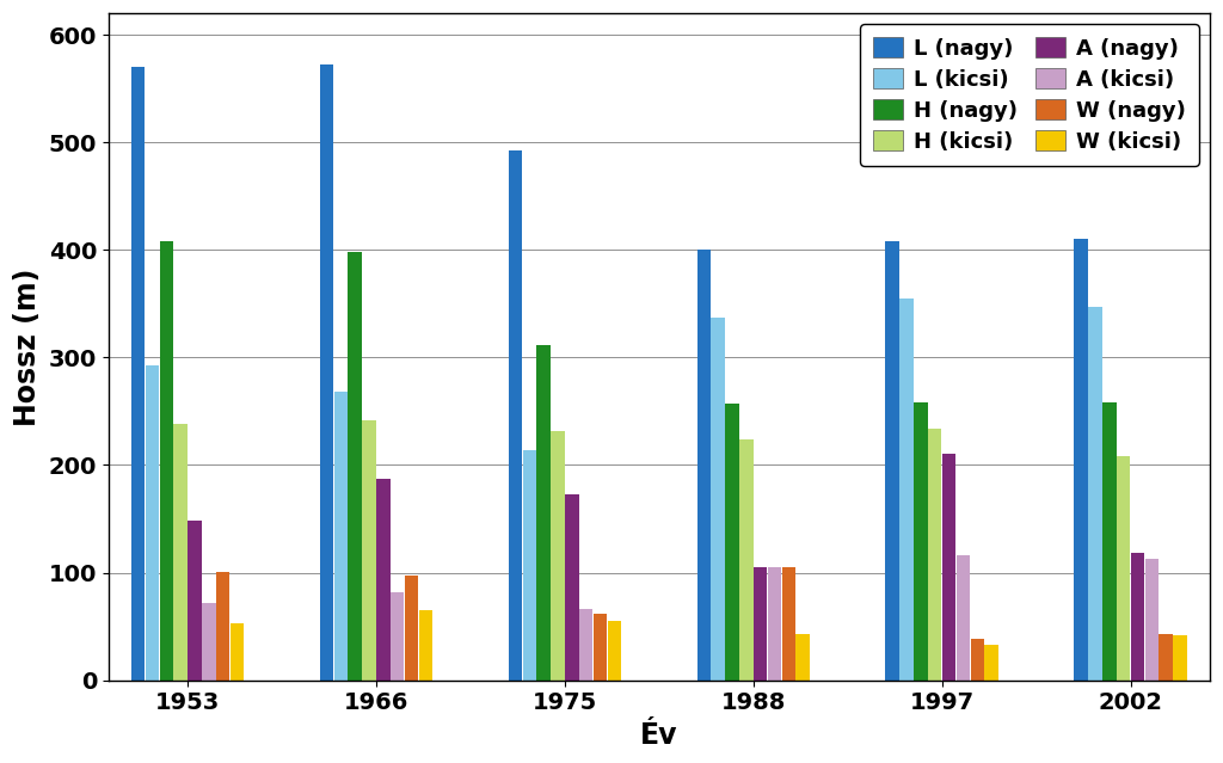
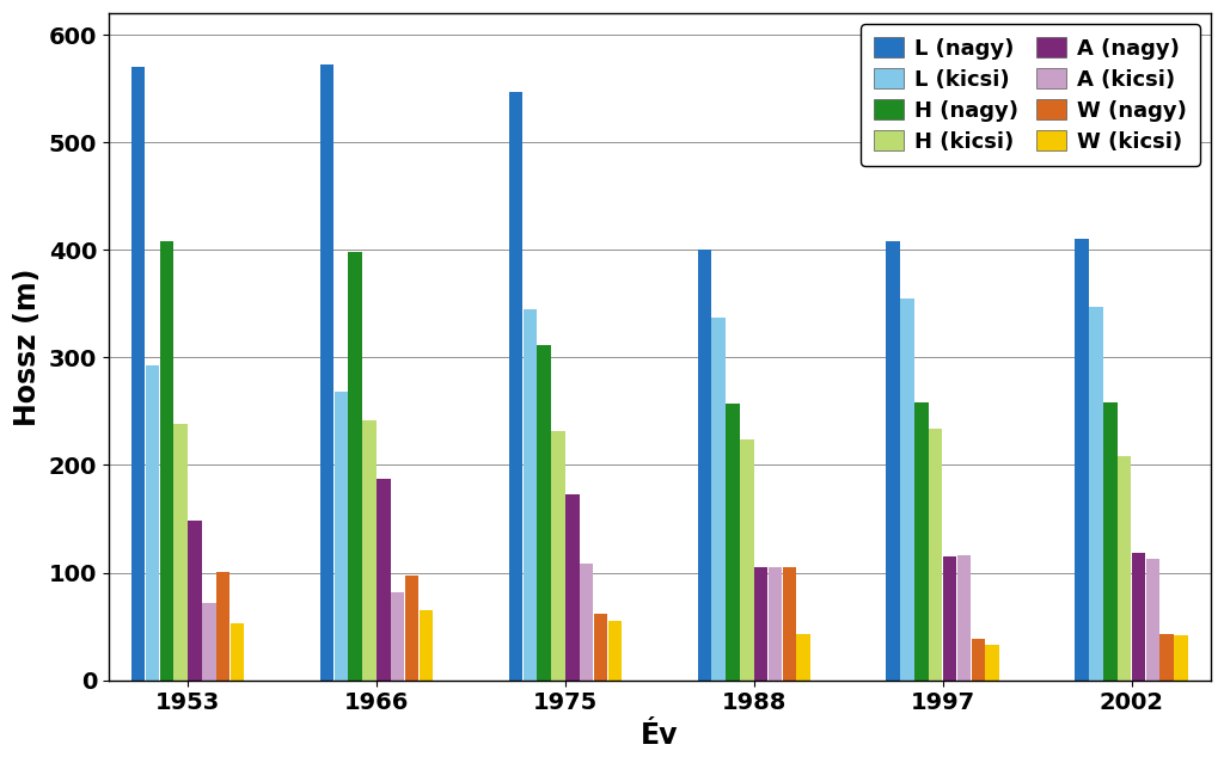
L (nagy)/1975: 492 -> 547
L (kicsi)/1975: 214 -> 345
A (kicsi)/1975: 66 -> 108
A (nagy)/1997: 210 -> 115
